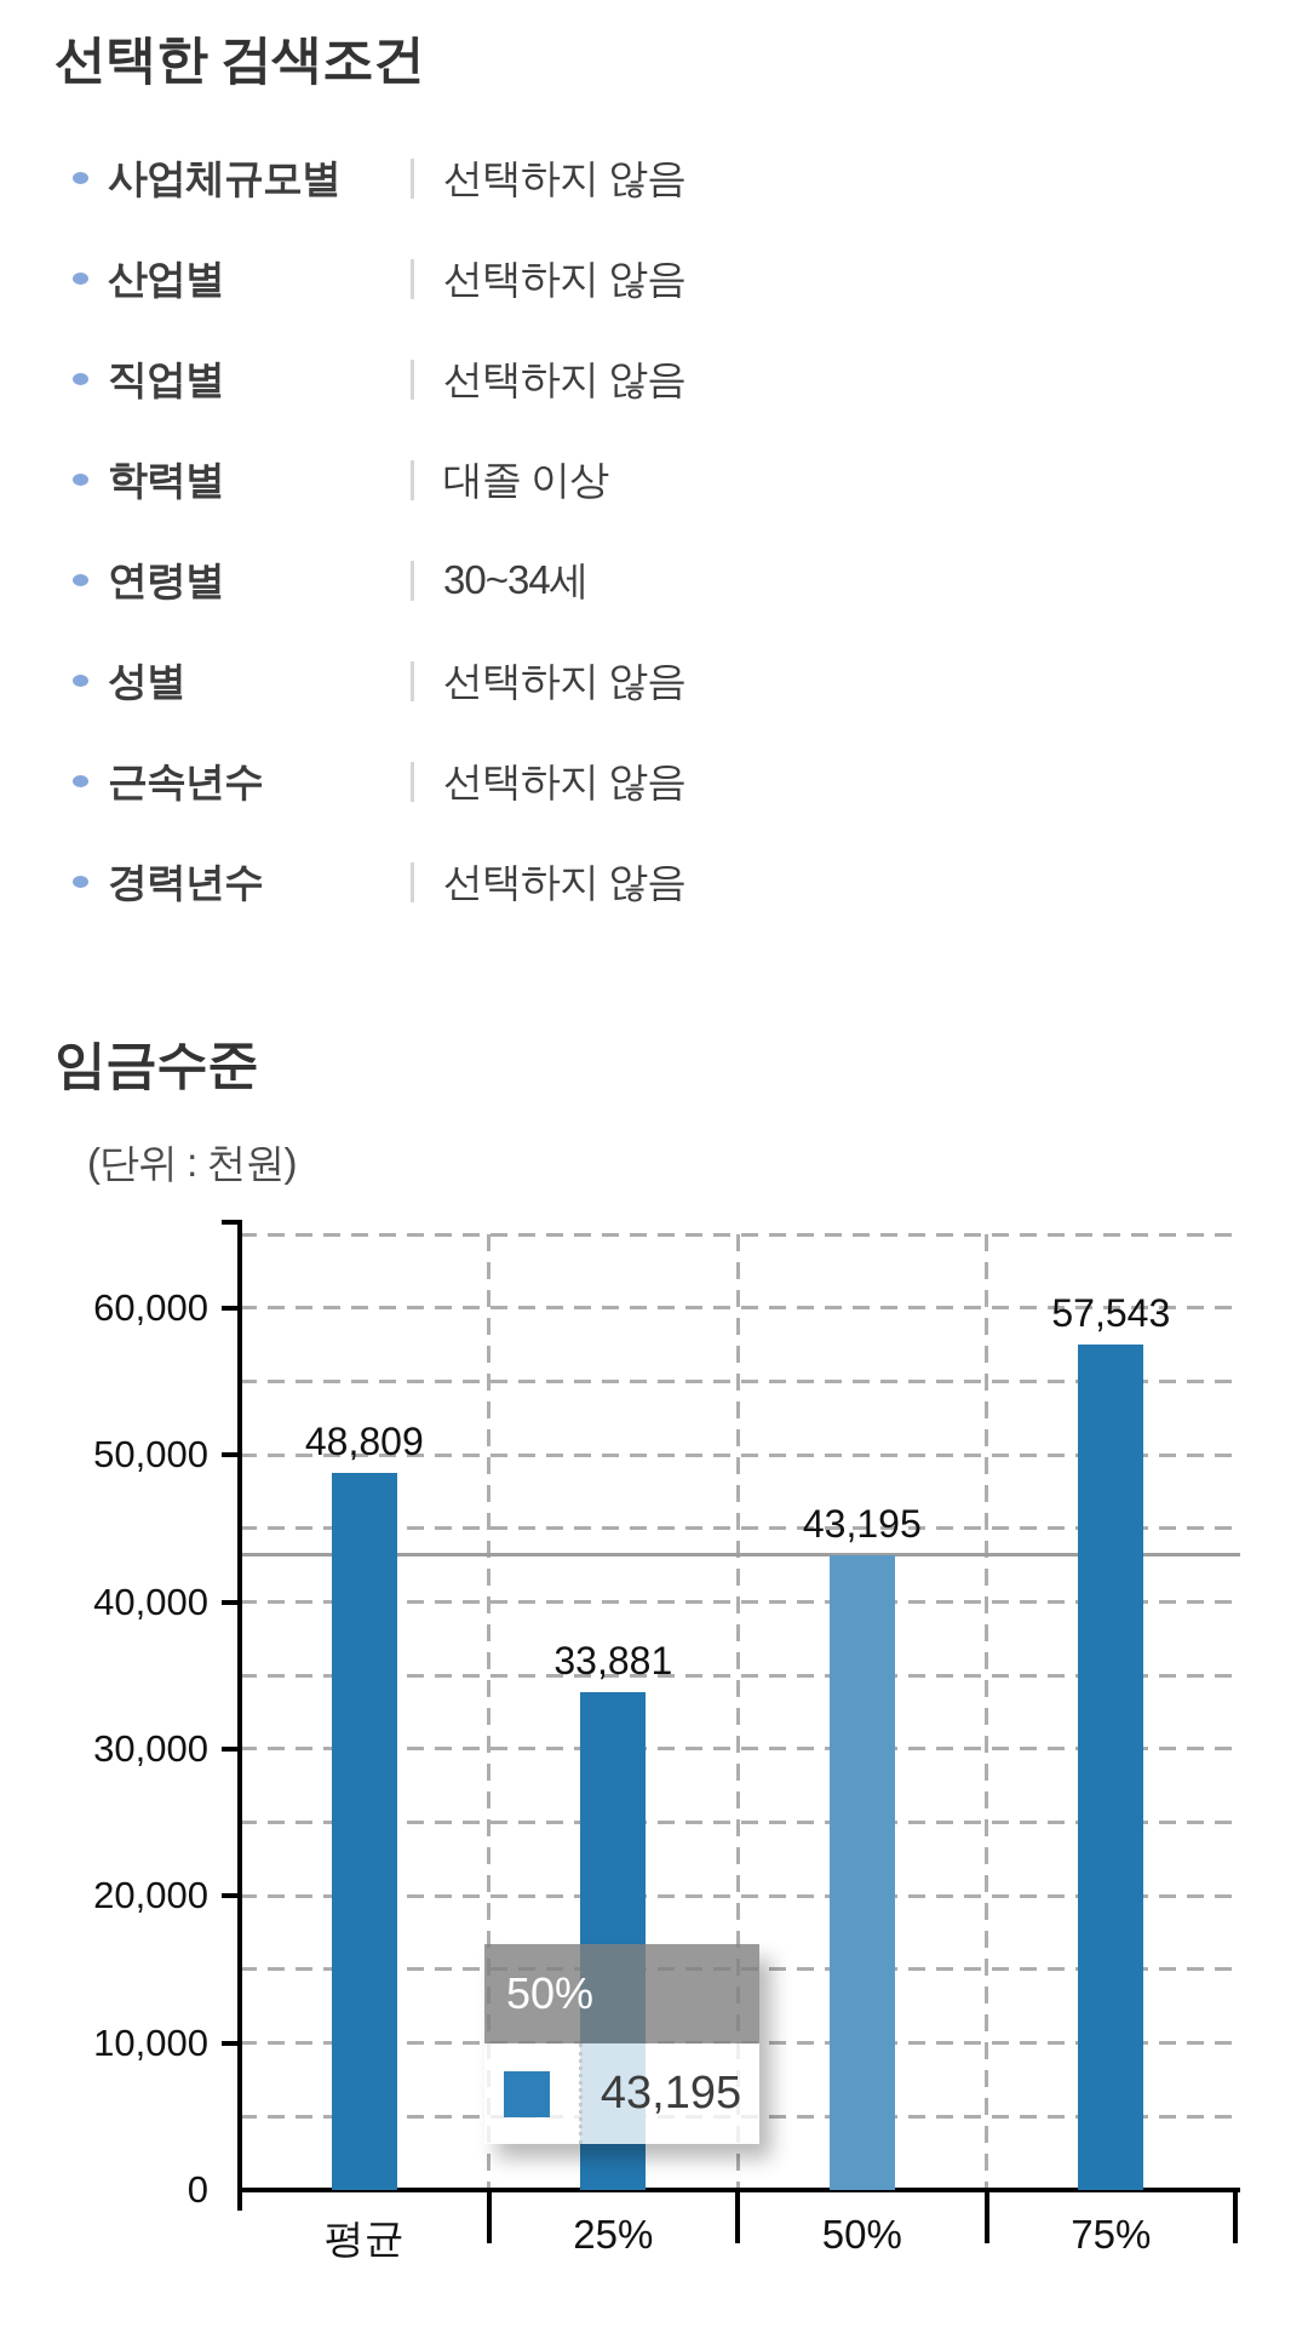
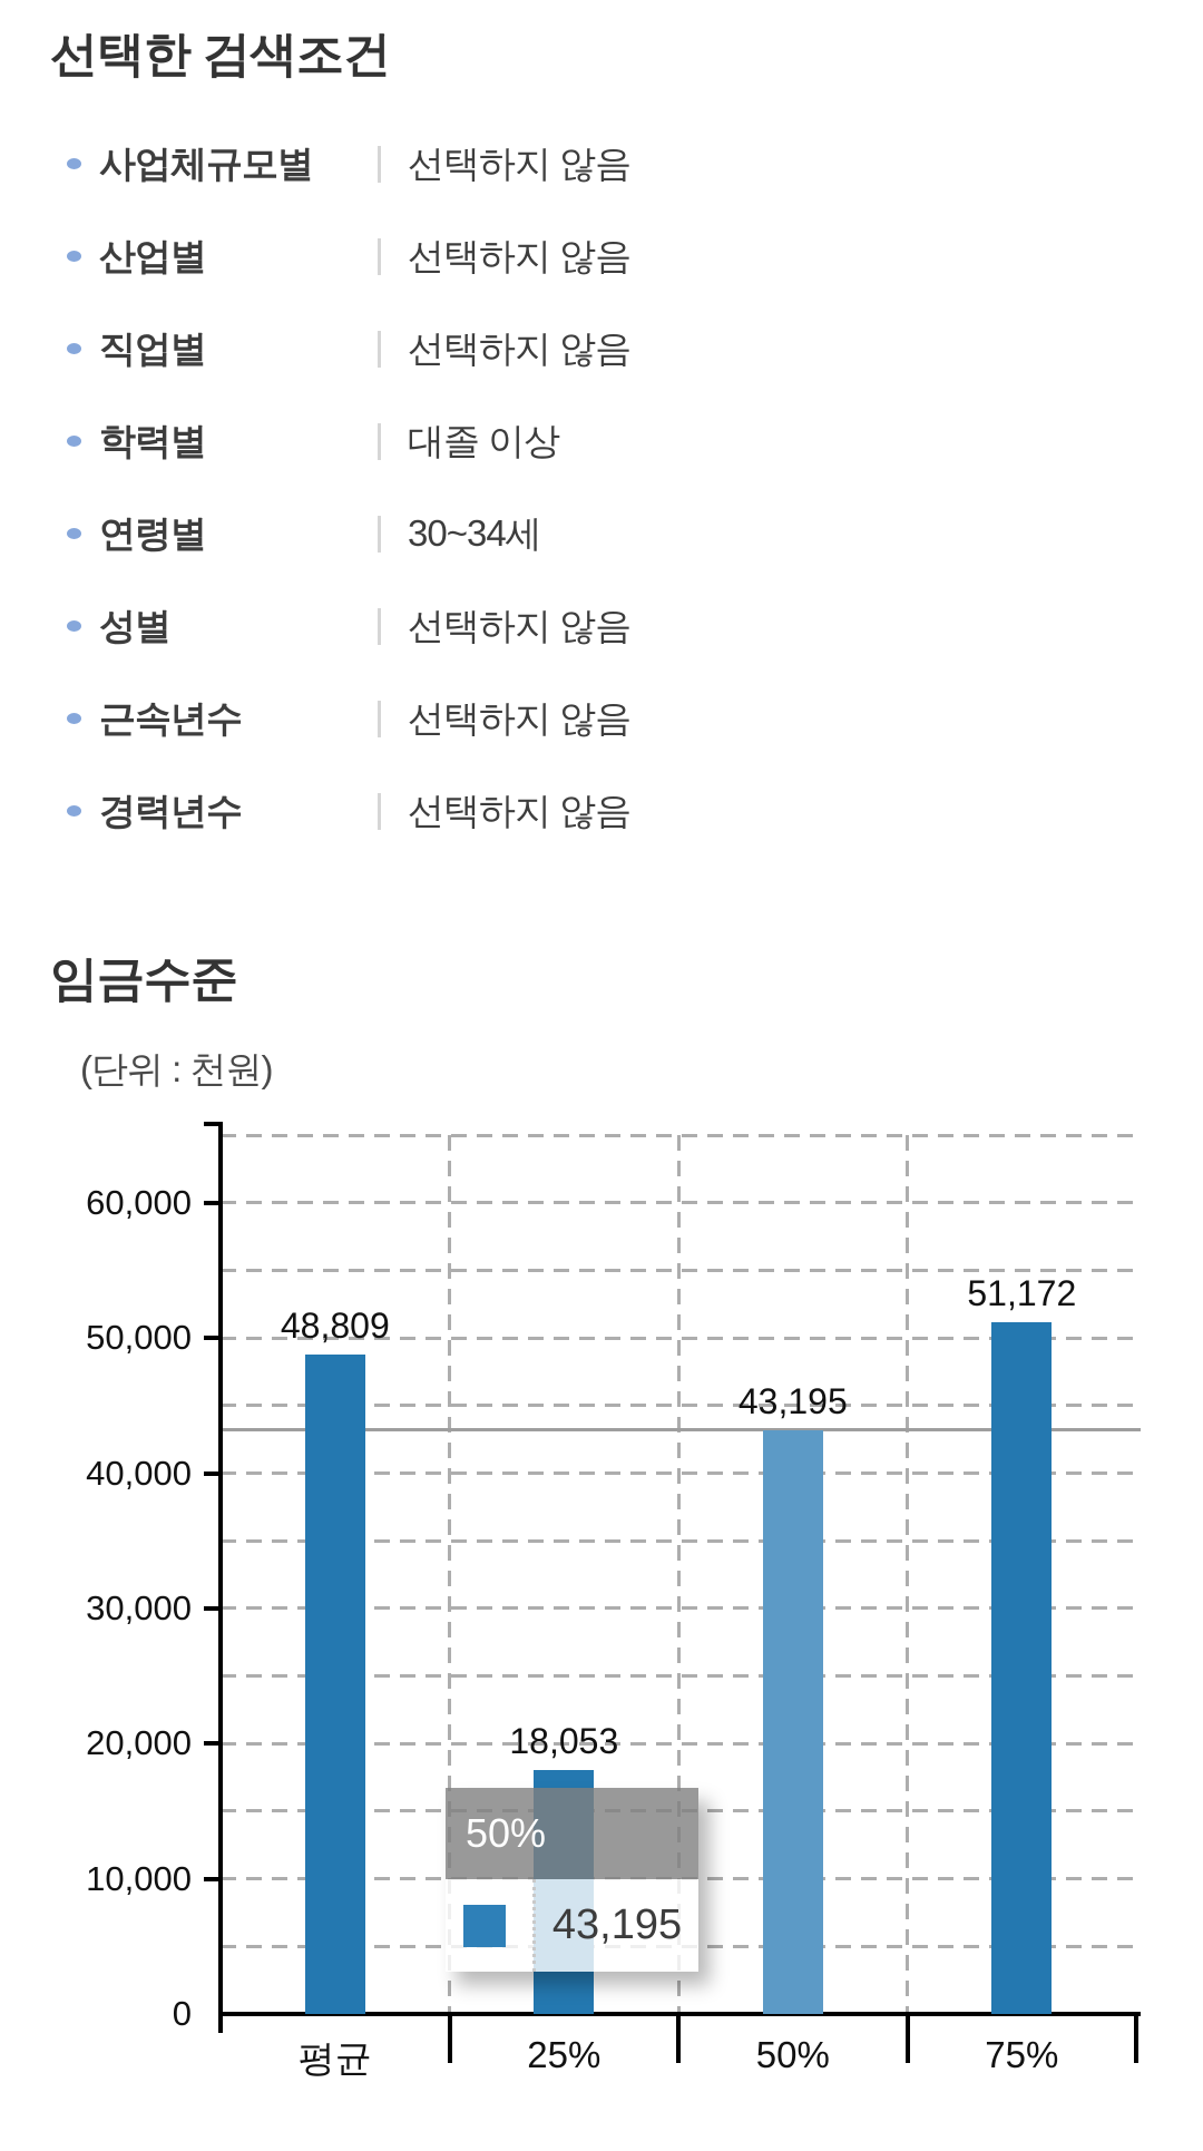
25%: 33,881 -> 18,053
75%: 57,543 -> 51,172
